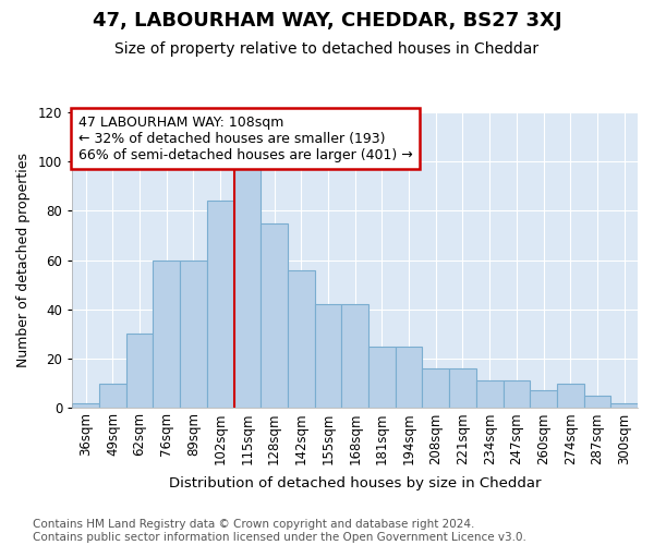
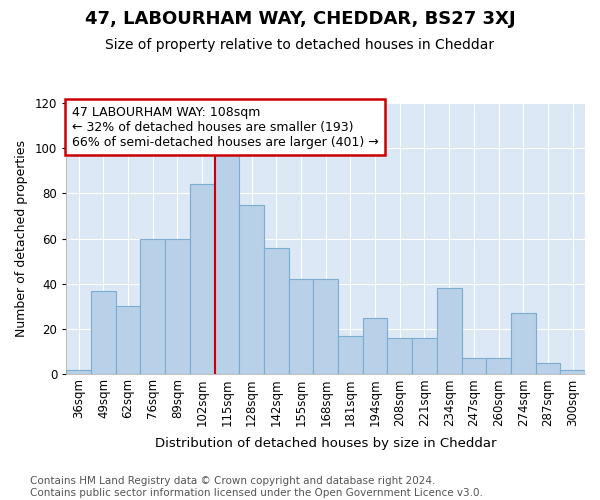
49sqm: 10 -> 37
181sqm: 25 -> 17
234sqm: 11 -> 38
247sqm: 11 -> 7
274sqm: 10 -> 27
